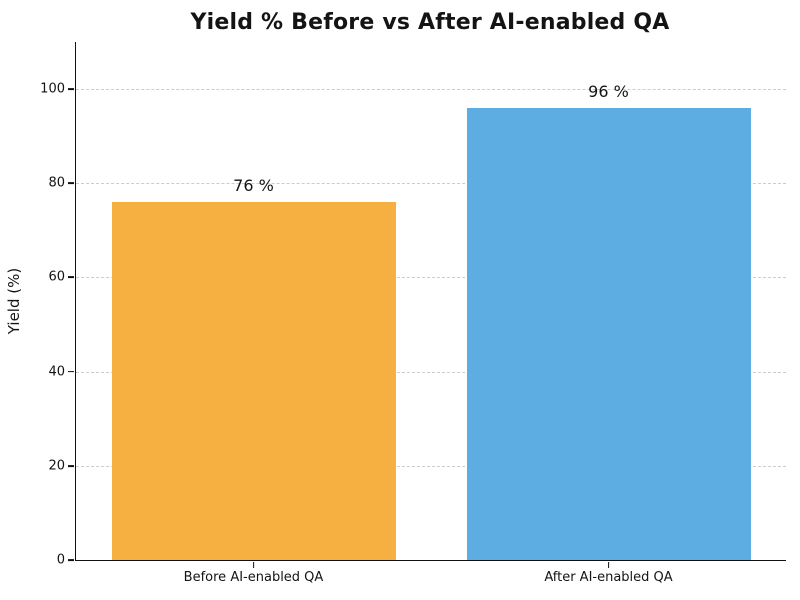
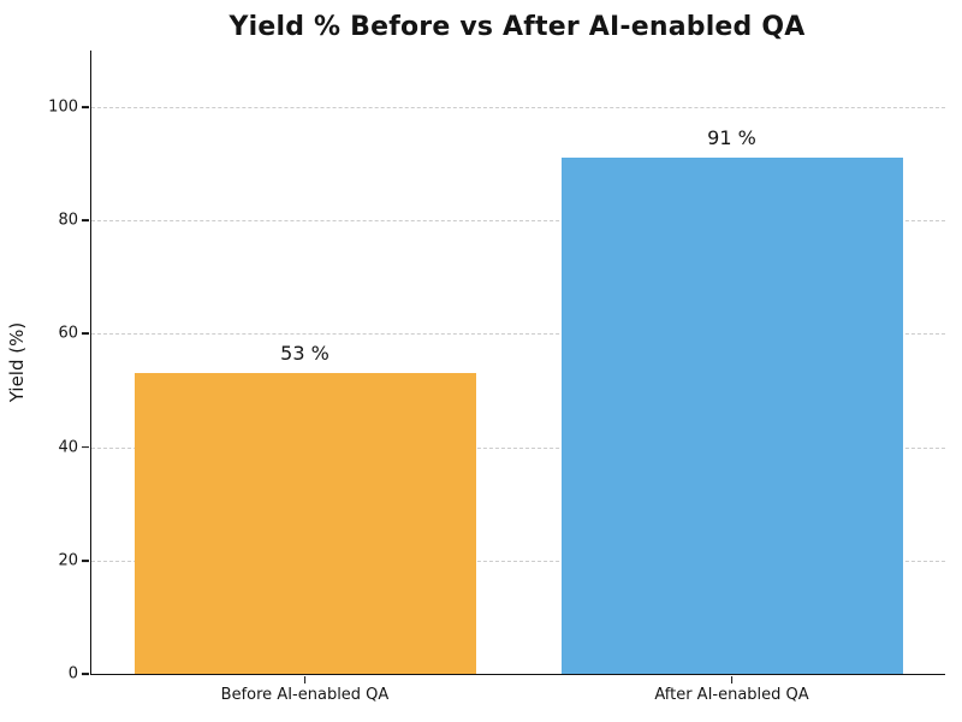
Before AI-enabled QA: 76 -> 53
After AI-enabled QA: 96 -> 91
